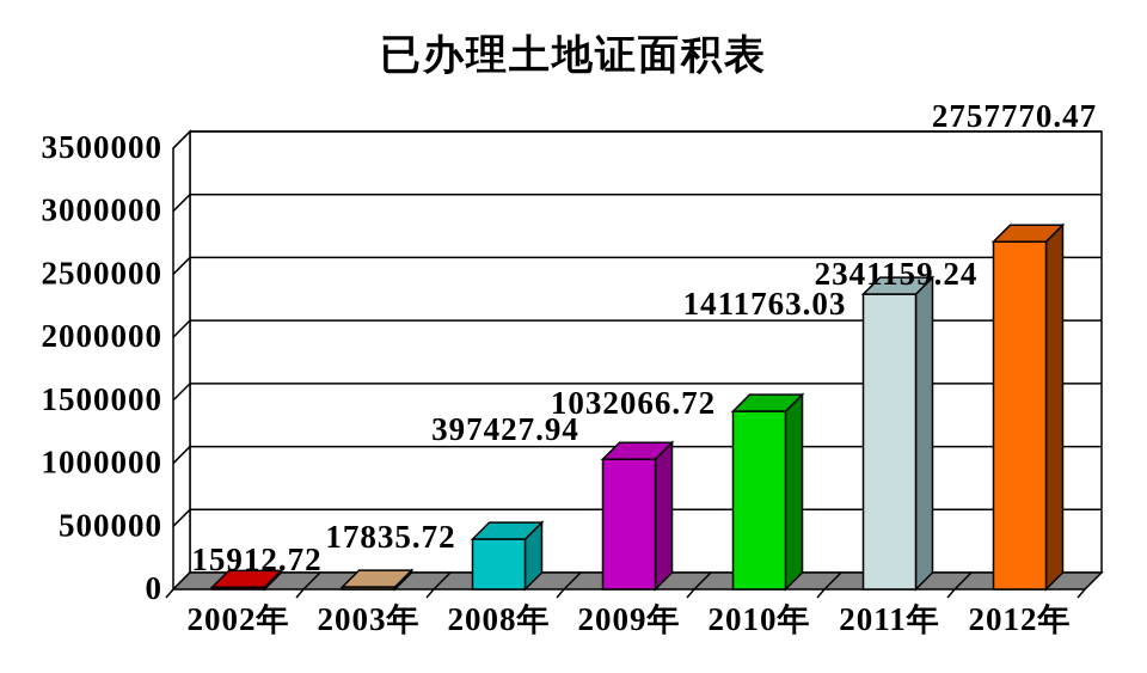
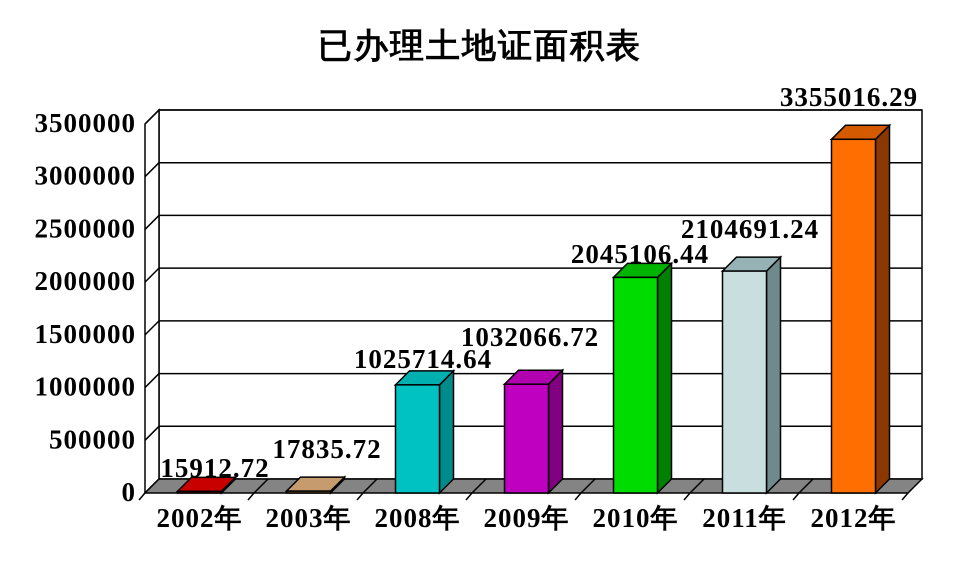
2008年: 397427.94 -> 1025714.64
2010年: 1411763.03 -> 2045106.44
2011年: 2341159.24 -> 2104691.24
2012年: 2757770.47 -> 3355016.29
